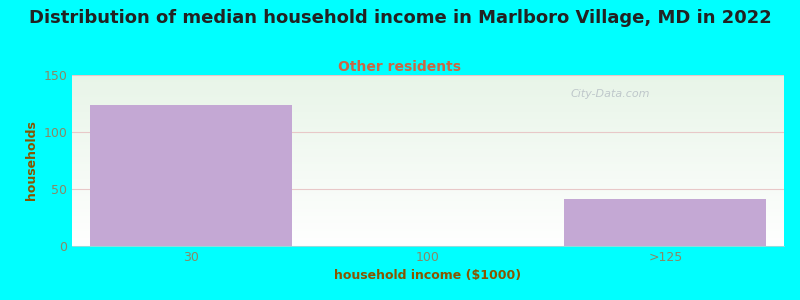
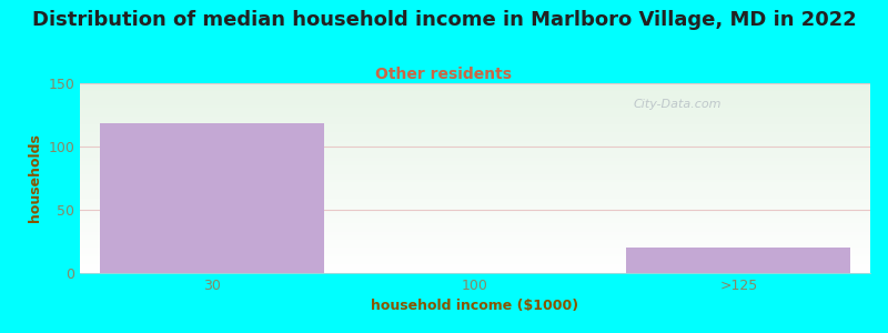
30: 124 -> 118
>125: 41 -> 20
